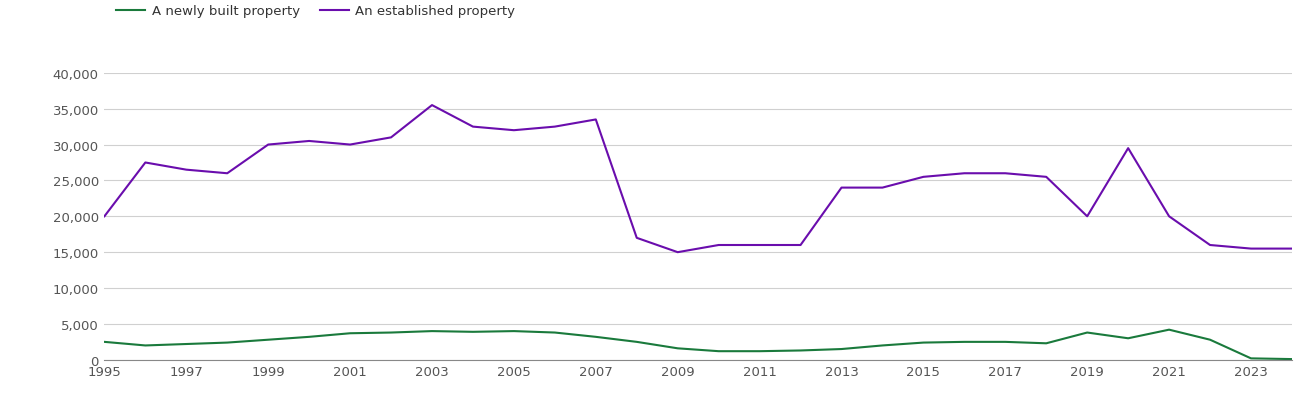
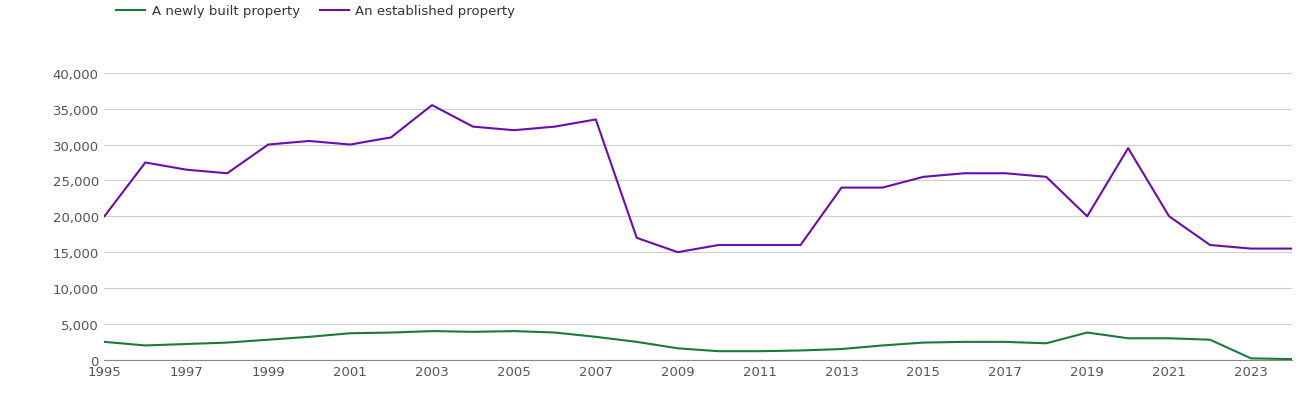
A newly built property/2021: 4,200 -> 3,000
